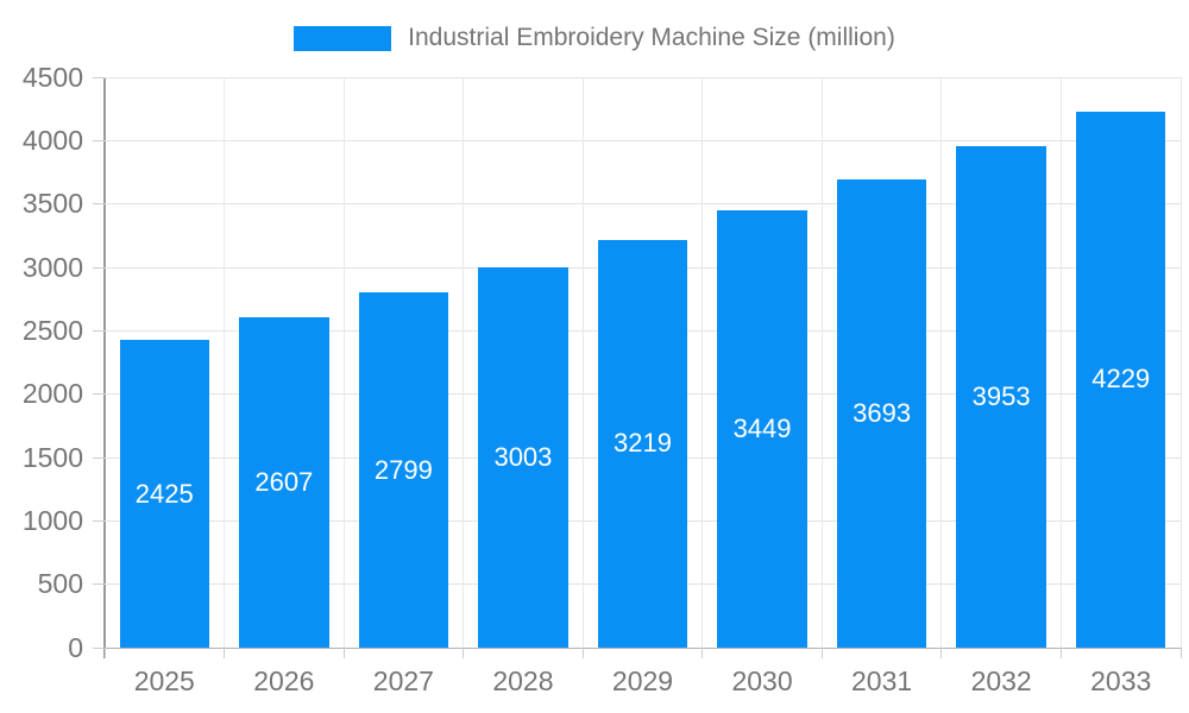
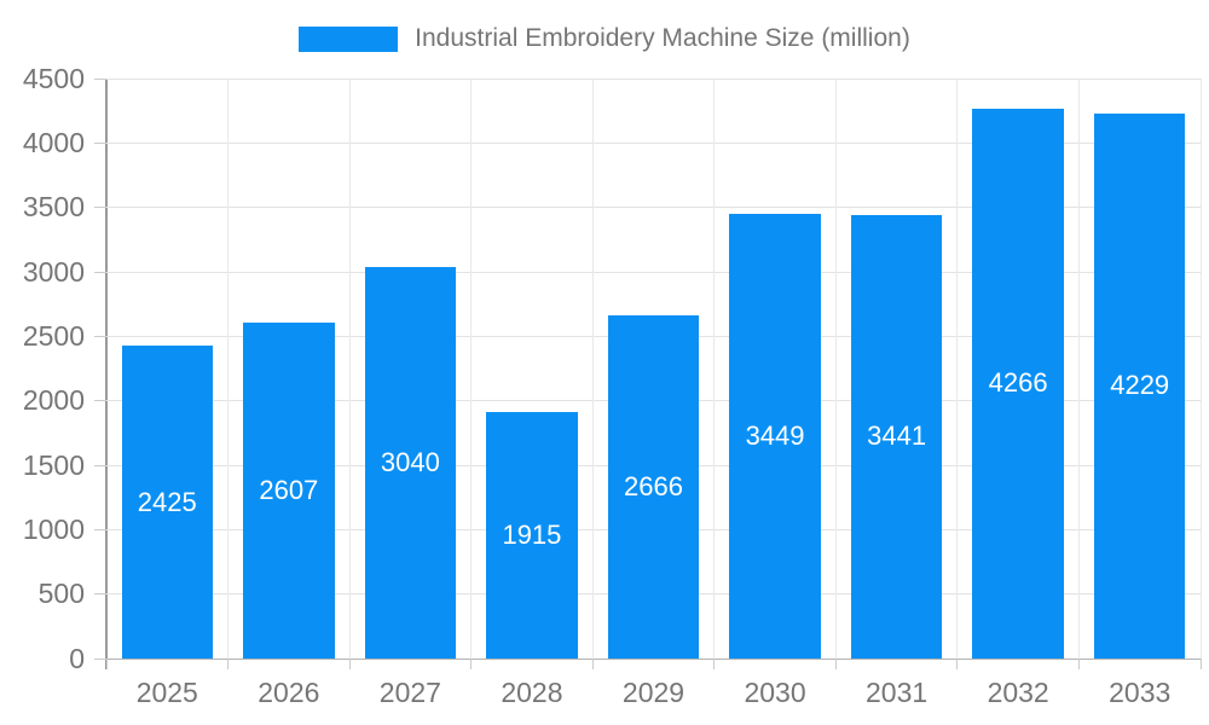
2027: 2799 -> 3040
2028: 3003 -> 1915
2029: 3219 -> 2666
2031: 3693 -> 3441
2032: 3953 -> 4266
